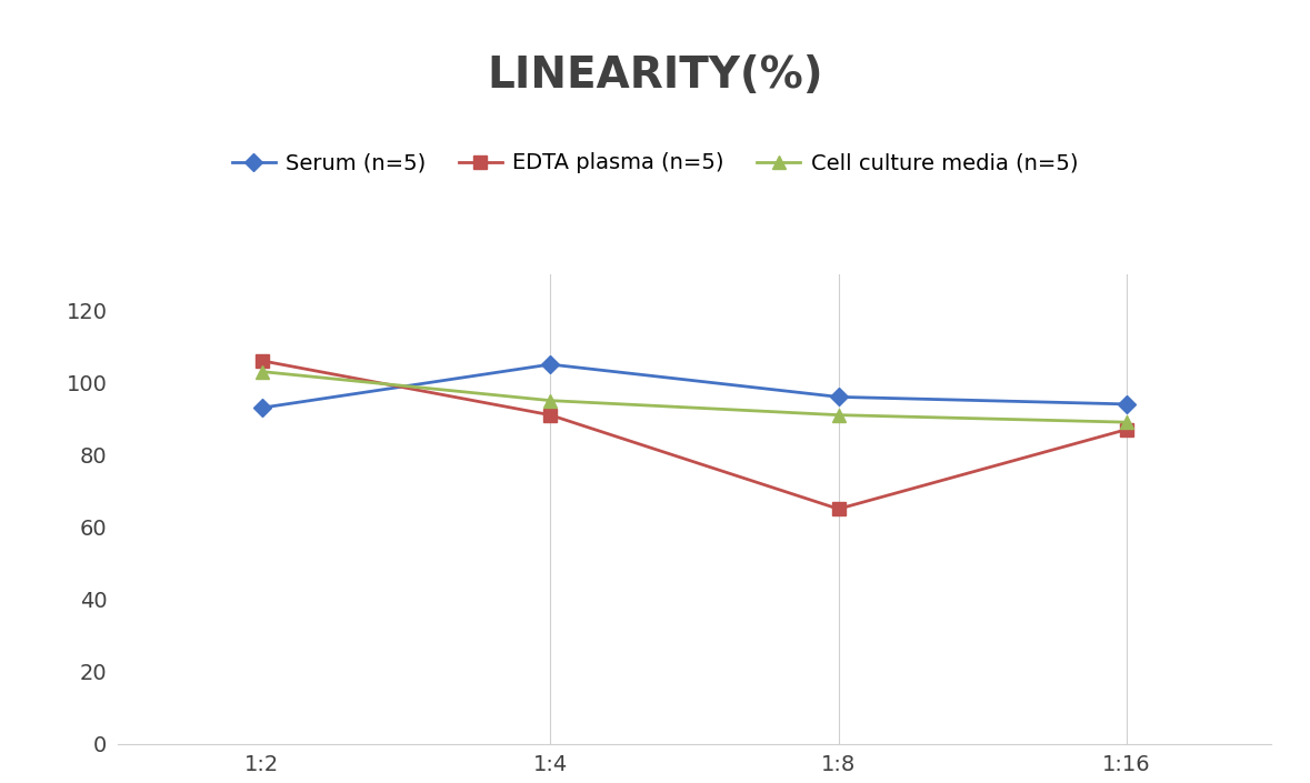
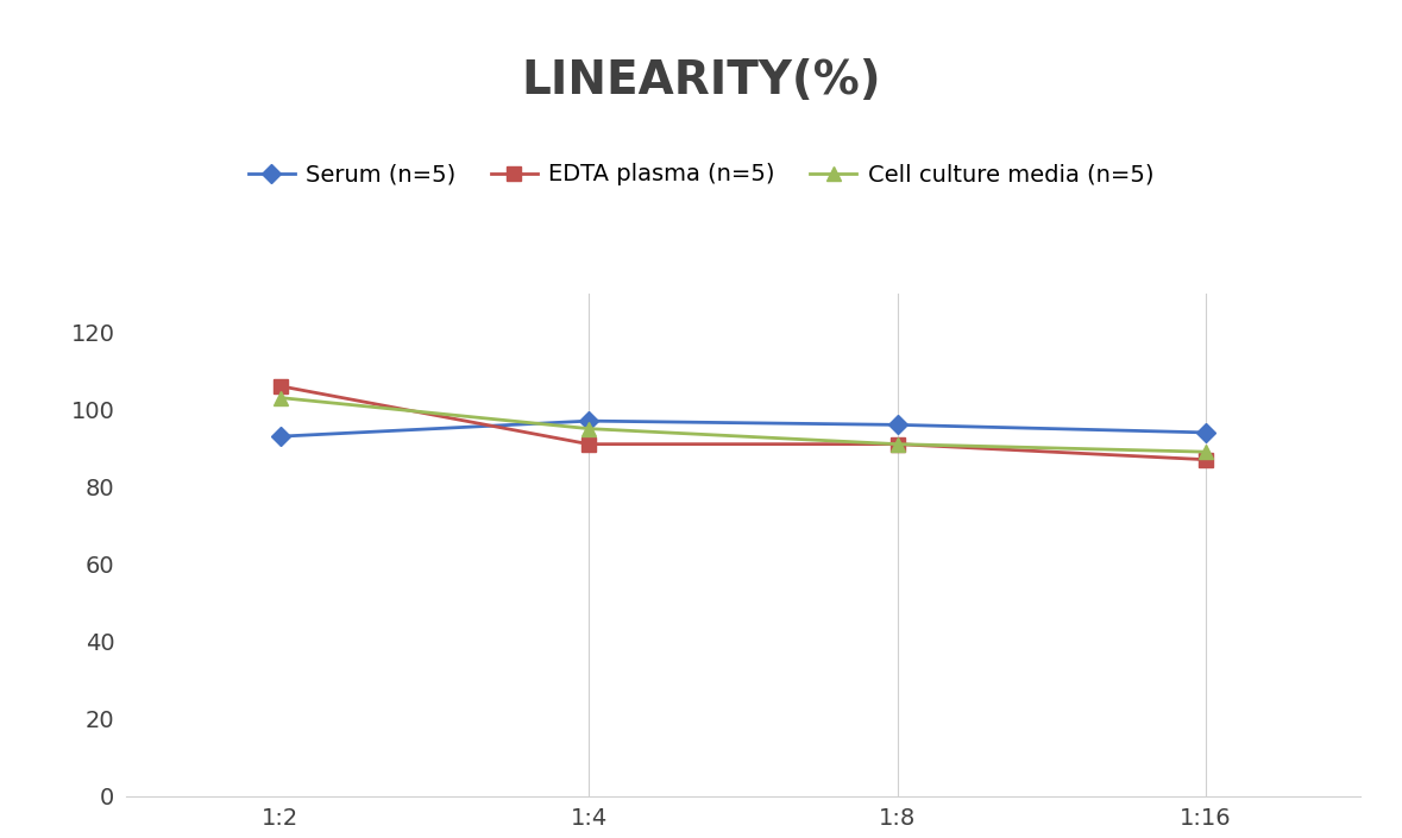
Serum (n=5)/1:4: 105 -> 97
EDTA plasma (n=5)/1:8: 65 -> 91
